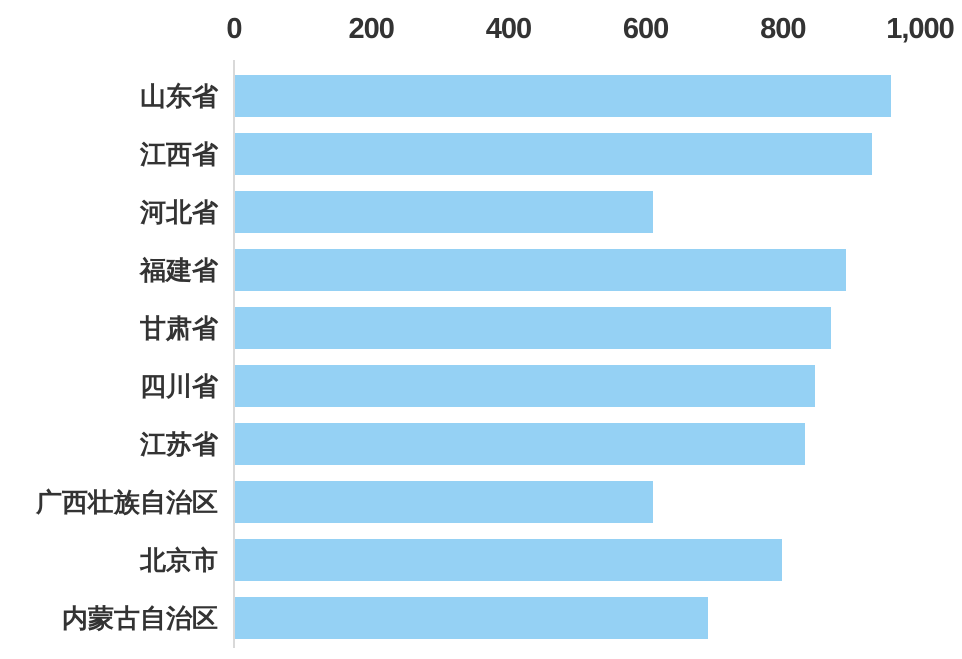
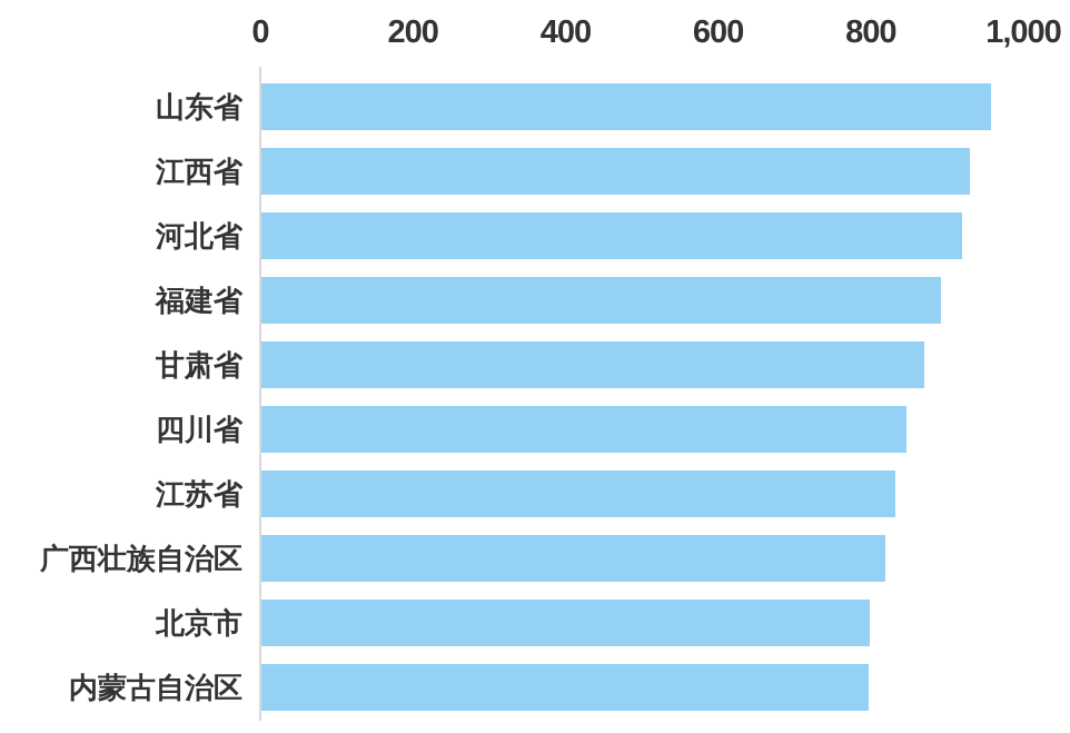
河北省: 610 -> 920
广西壮族自治区: 610 -> 820
内蒙古自治区: 690 -> 800
